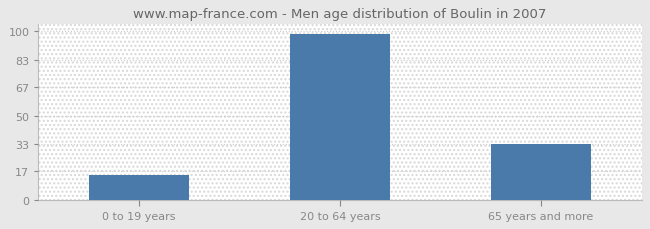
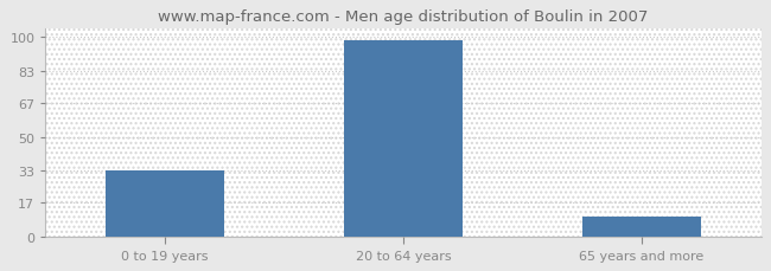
0 to 19 years: 15 -> 33
65 years and more: 33 -> 10
